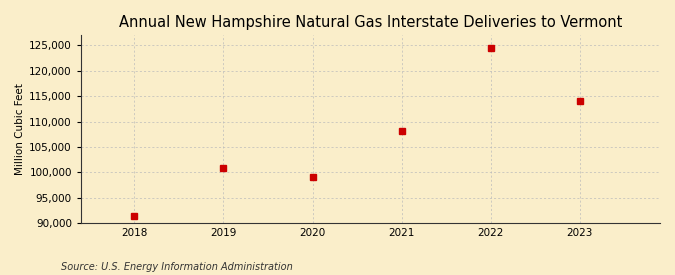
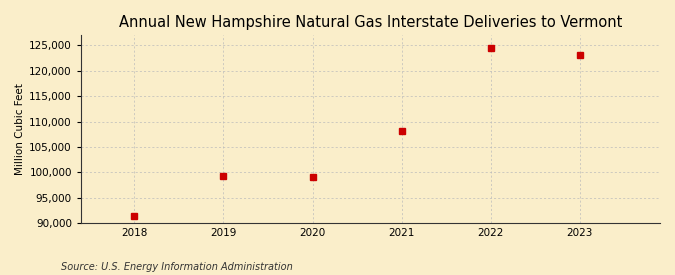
2019: 100,800 -> 99,200
2023: 114,000 -> 123,200
